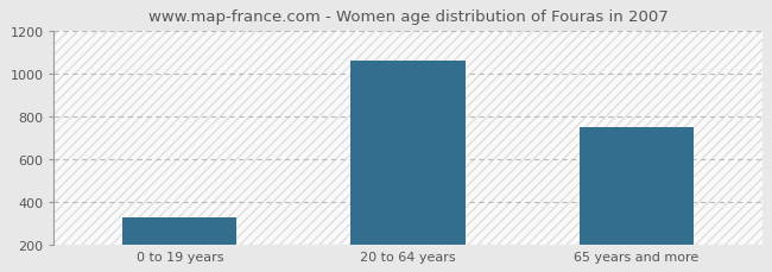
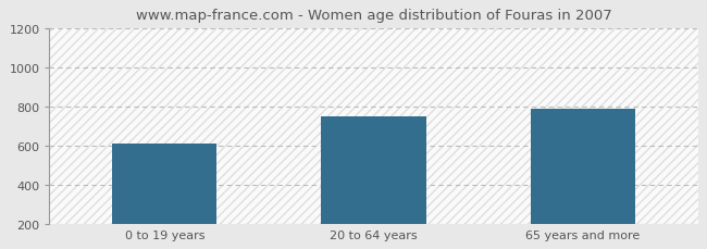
0 to 19 years: 320 -> 610
20 to 64 years: 1060 -> 750
65 years and more: 750 -> 790
